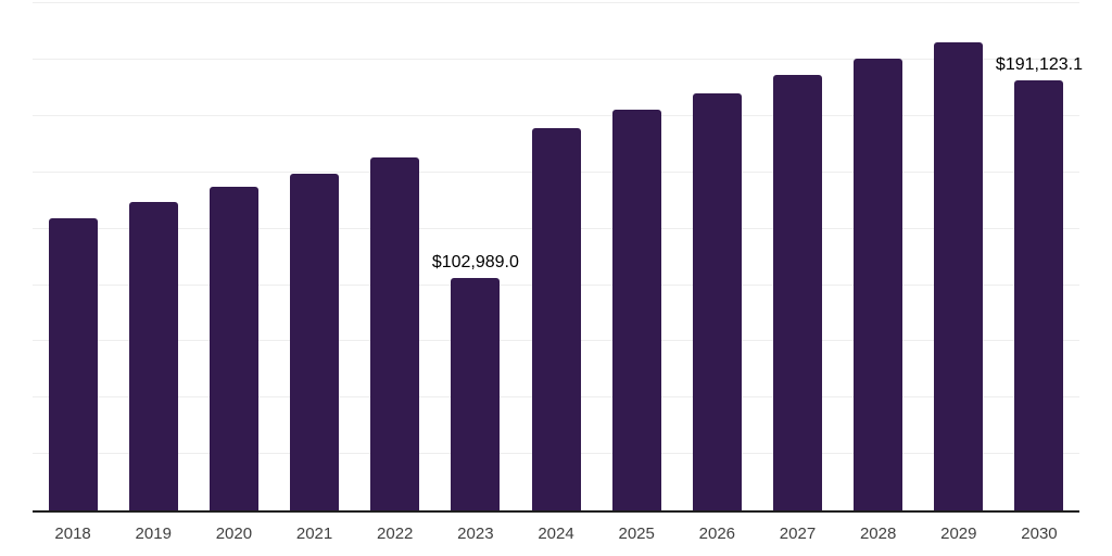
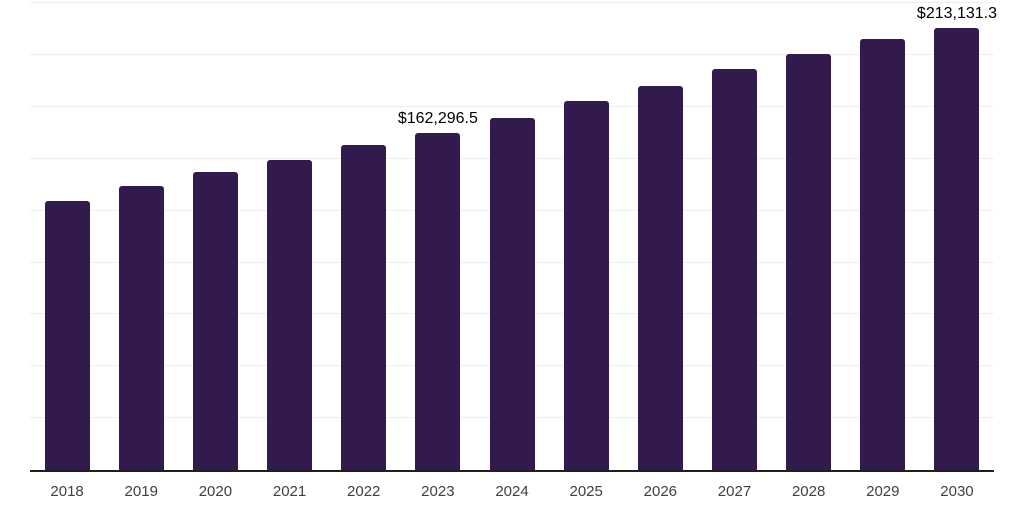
2023: $102,989.0 -> $162,296.5
2030: $191,123.1 -> $213,131.3
